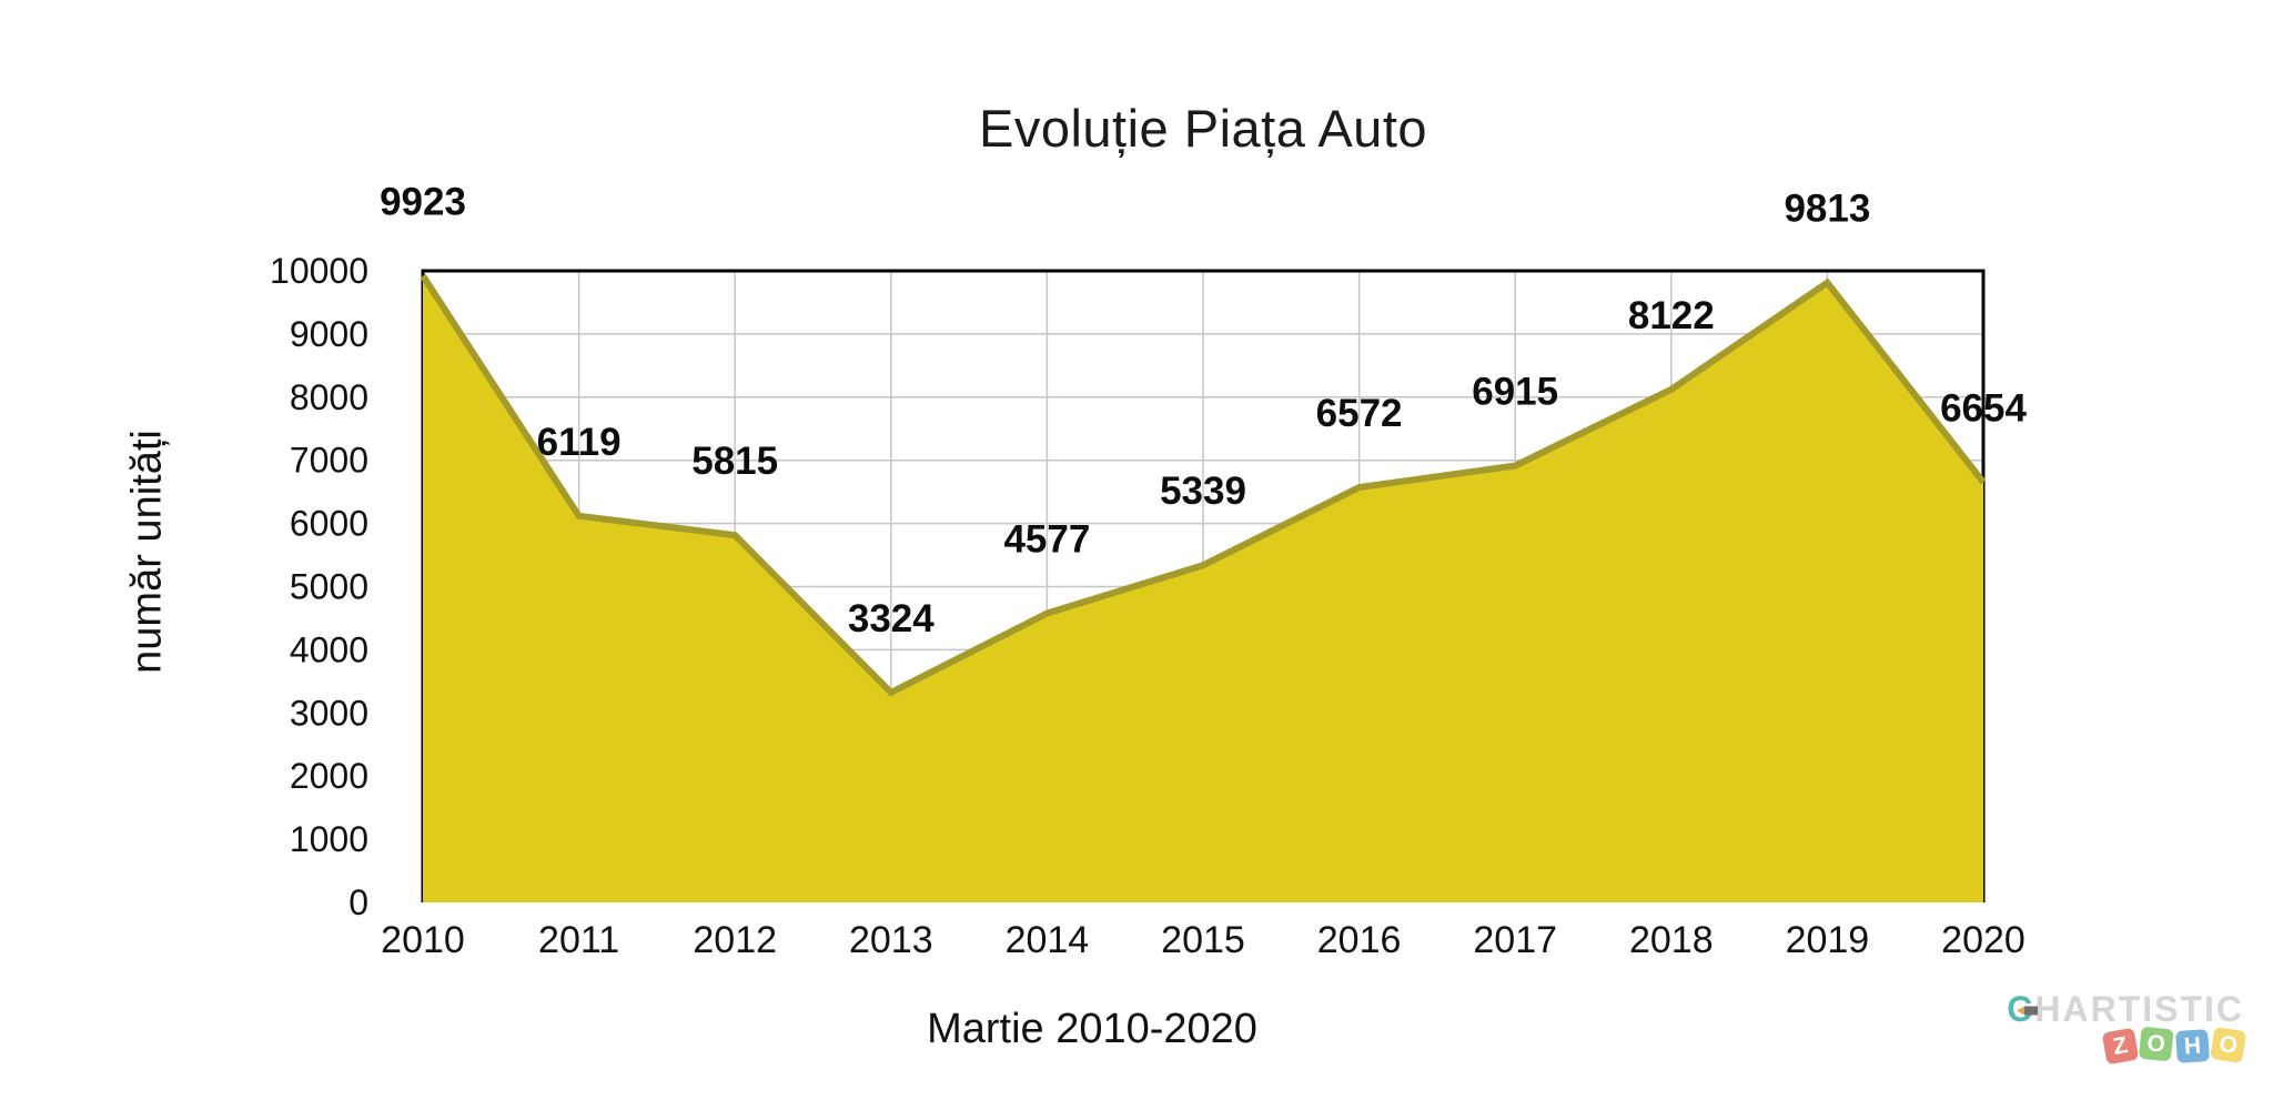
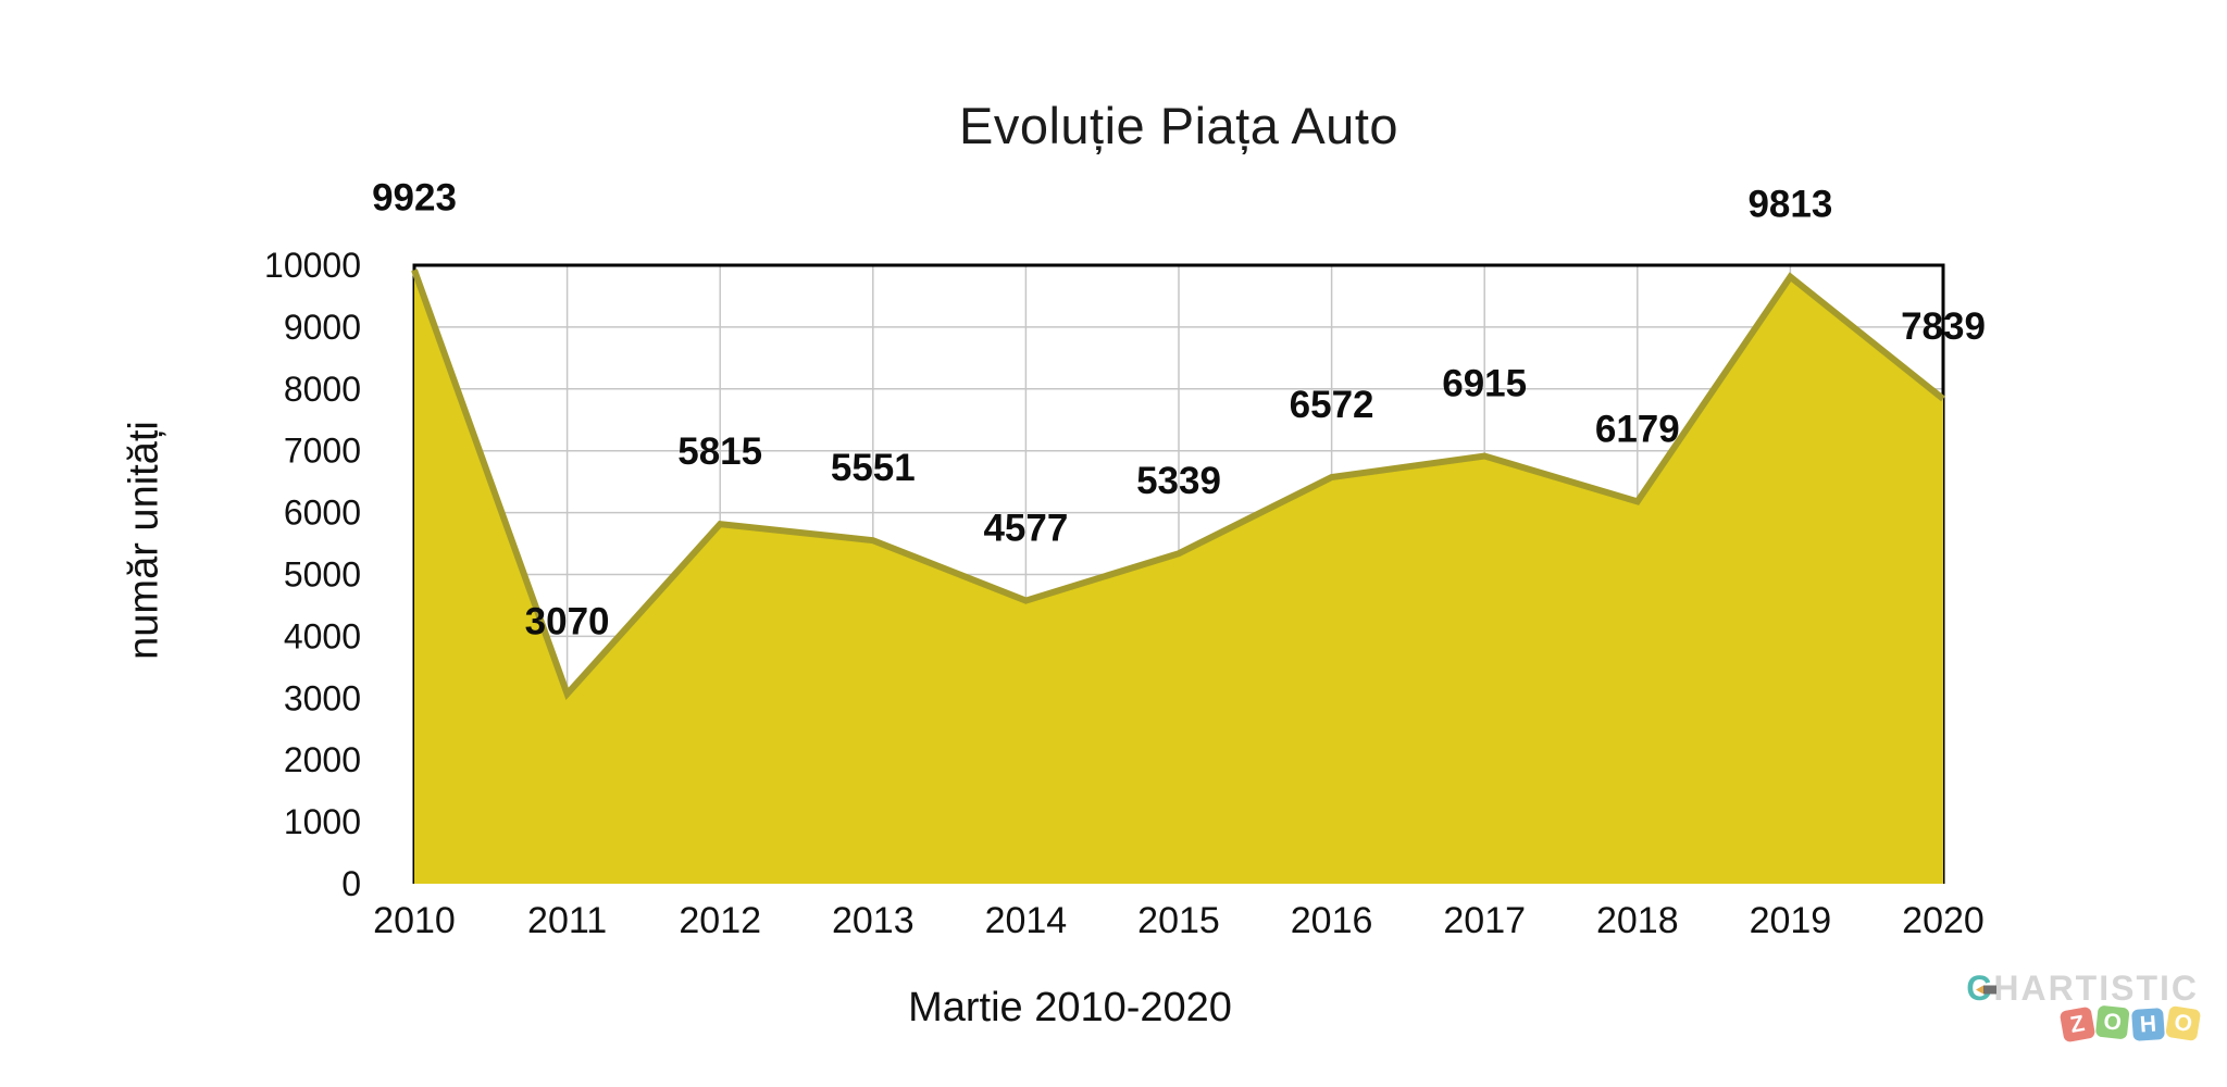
2011: 6119 -> 3070
2013: 3324 -> 5551
2018: 8122 -> 6179
2020: 6654 -> 7839
